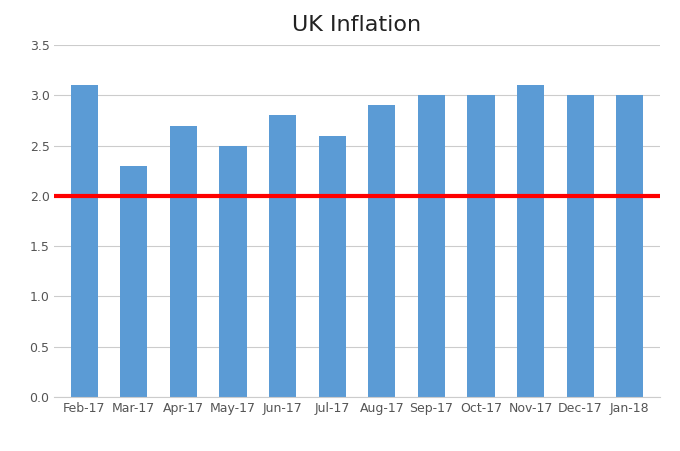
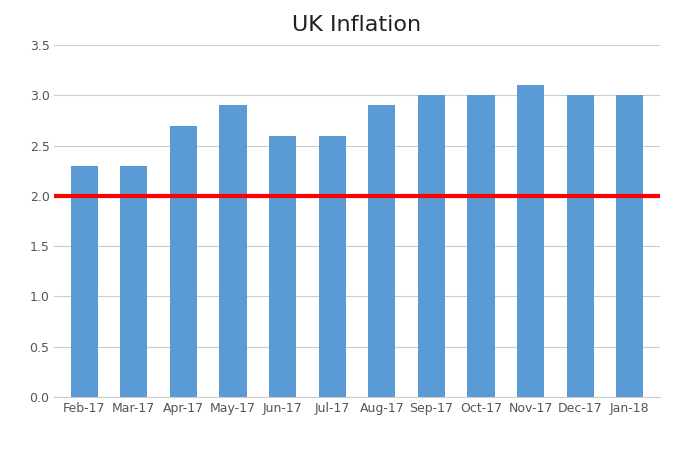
Feb-17: 3.1 -> 2.3
May-17: 2.5 -> 2.9
Jun-17: 2.8 -> 2.6
